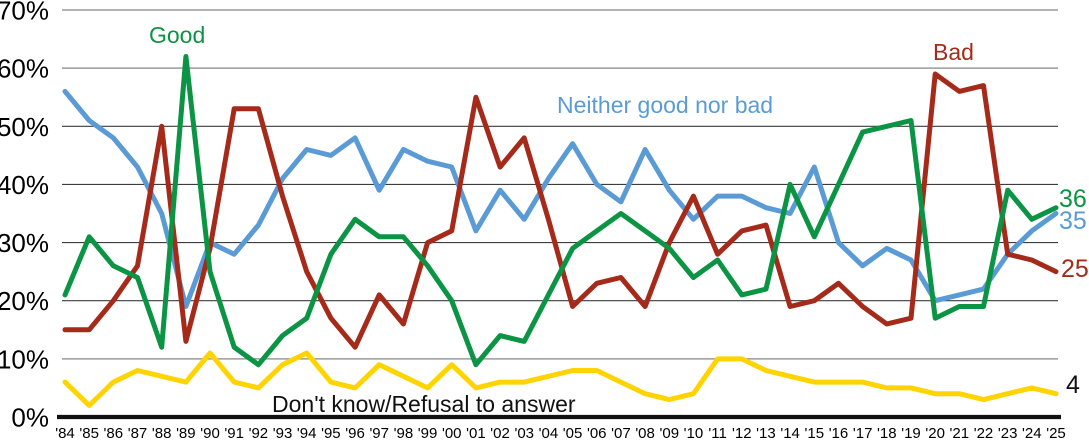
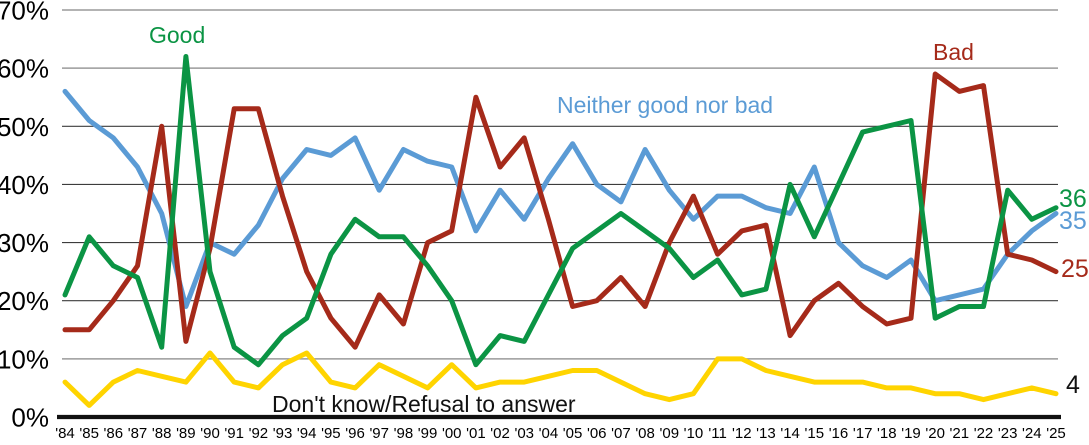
Bad/'06: 23% -> 20%
Bad/'14: 19% -> 14%
Neither good nor bad/'18: 29% -> 24%
